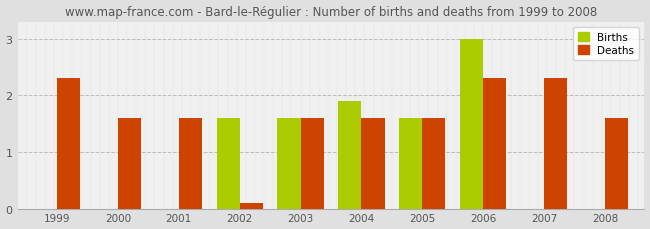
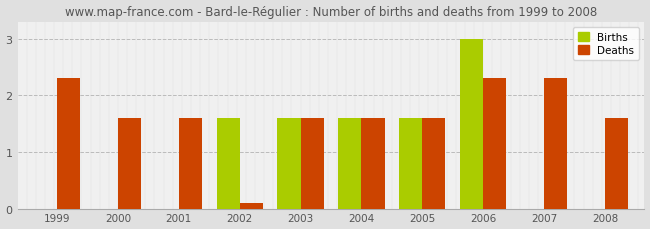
Births/2004: 1.9 -> 1.6
